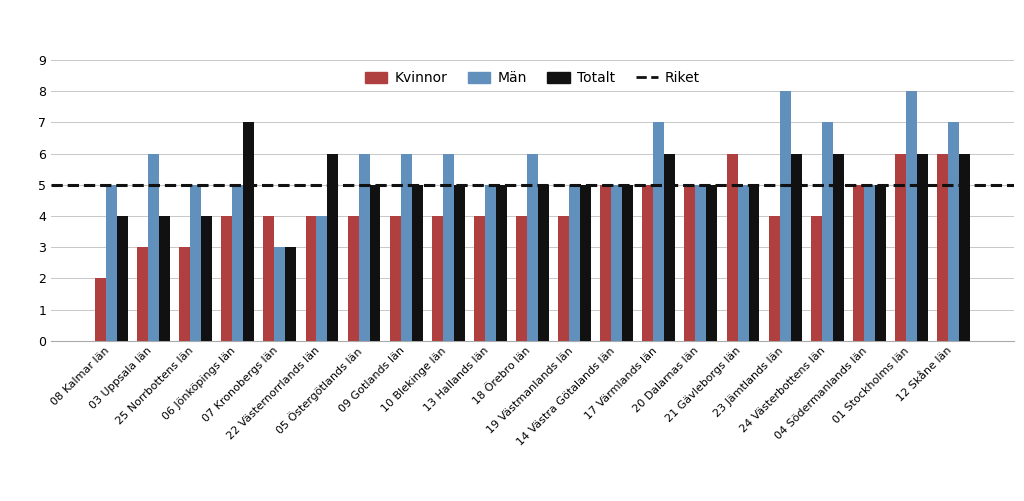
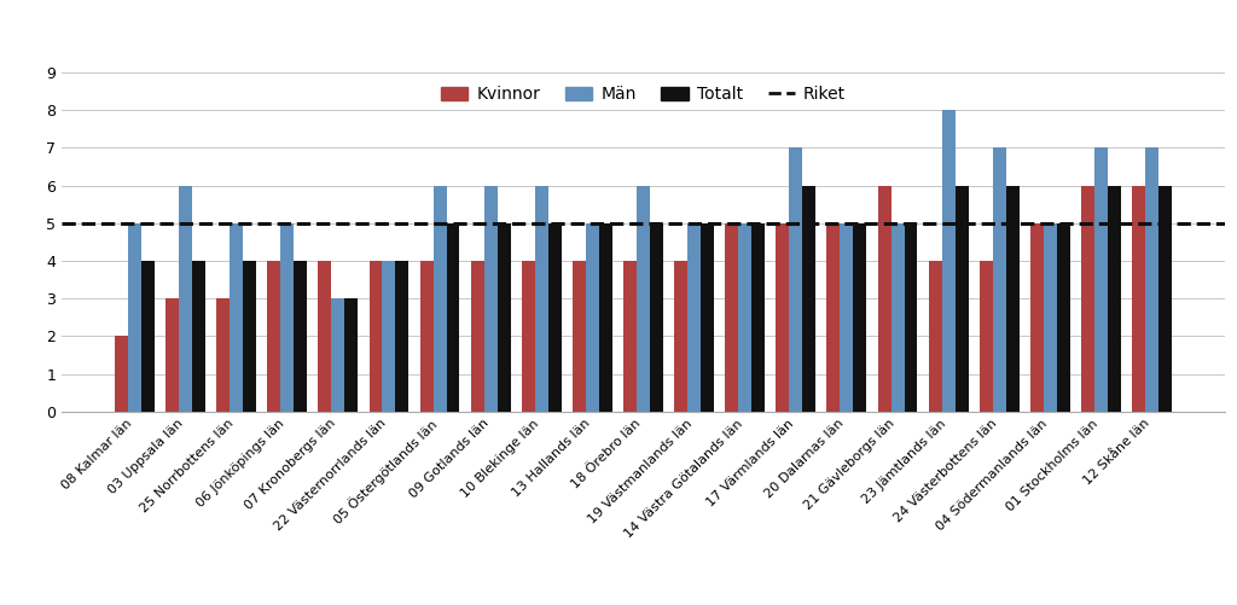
Totalt/06 Jönköpings län: 7 -> 4
Totalt/22 Västernorrlands län: 6 -> 4
Män/01 Stockholms län: 8 -> 7
